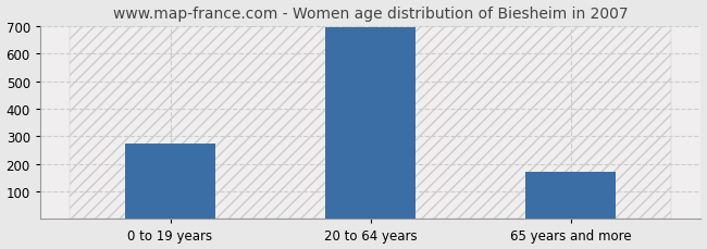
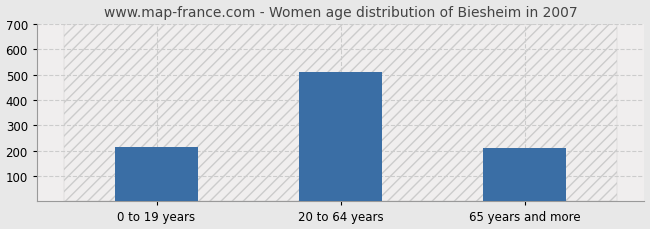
0 to 19 years: 275 -> 215
20 to 64 years: 695 -> 510
65 years and more: 170 -> 210
